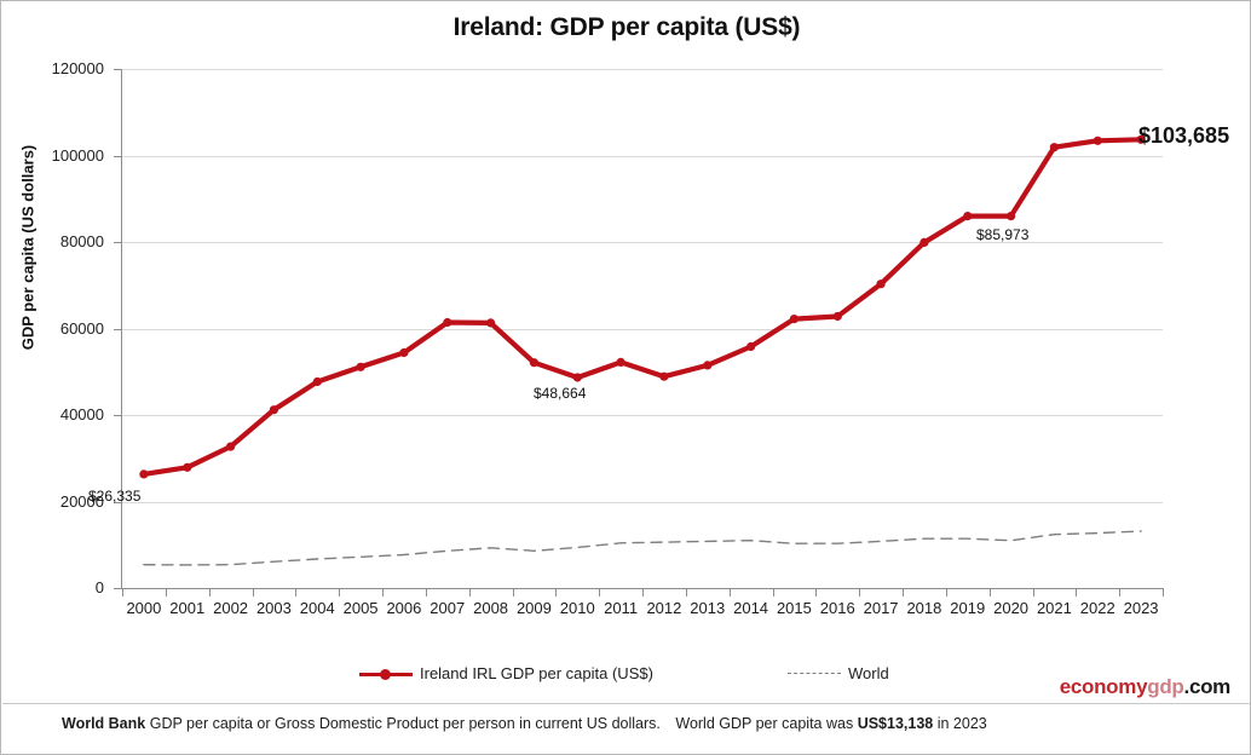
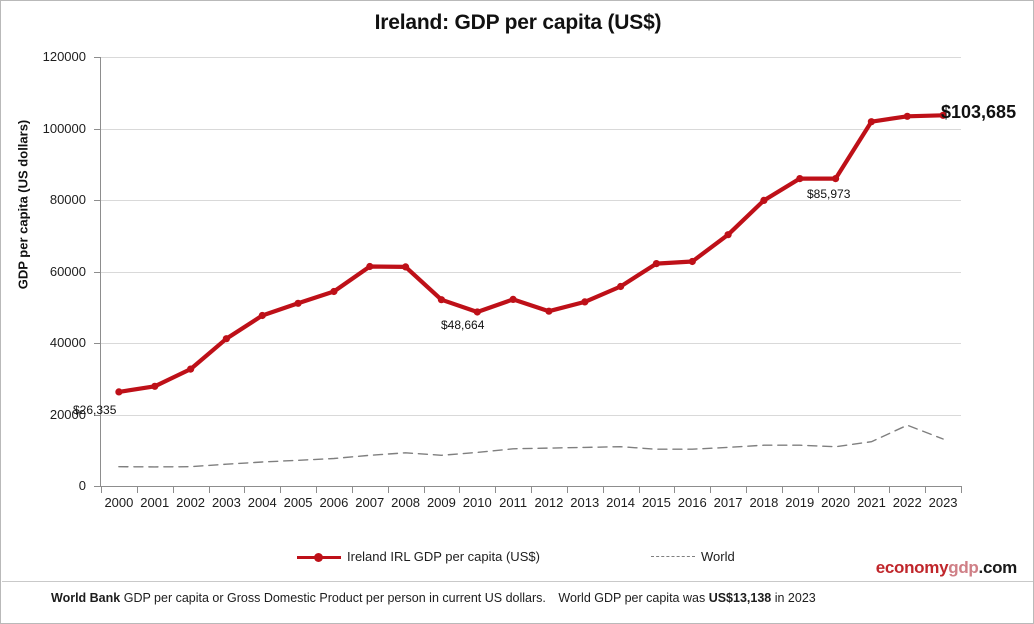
World/2022: 13000 -> 17000
